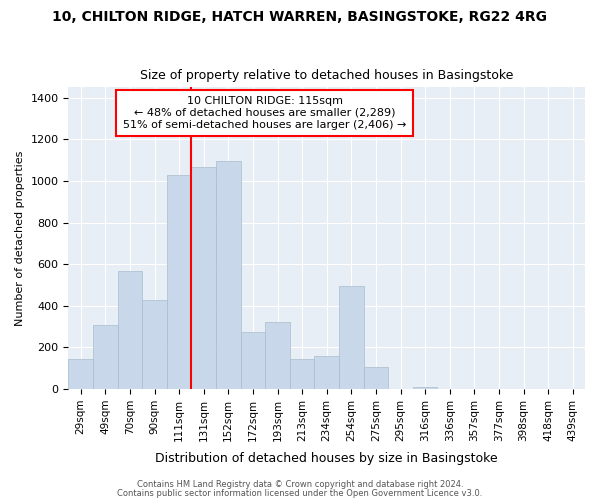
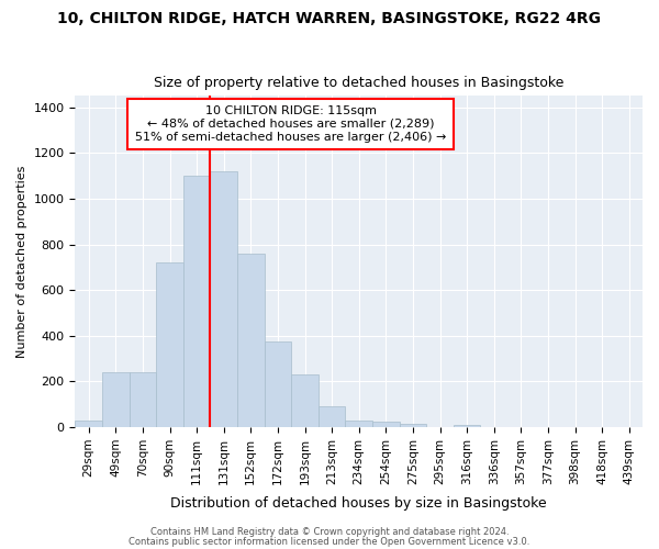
29sqm: 145 -> 28
49sqm: 310 -> 240
70sqm: 565 -> 240
90sqm: 430 -> 720
111sqm: 1030 -> 1100
131sqm: 1065 -> 1120
152sqm: 1095 -> 760
172sqm: 275 -> 375
193sqm: 320 -> 230
213sqm: 145 -> 90
234sqm: 160 -> 30
254sqm: 495 -> 22
275sqm: 105 -> 15
